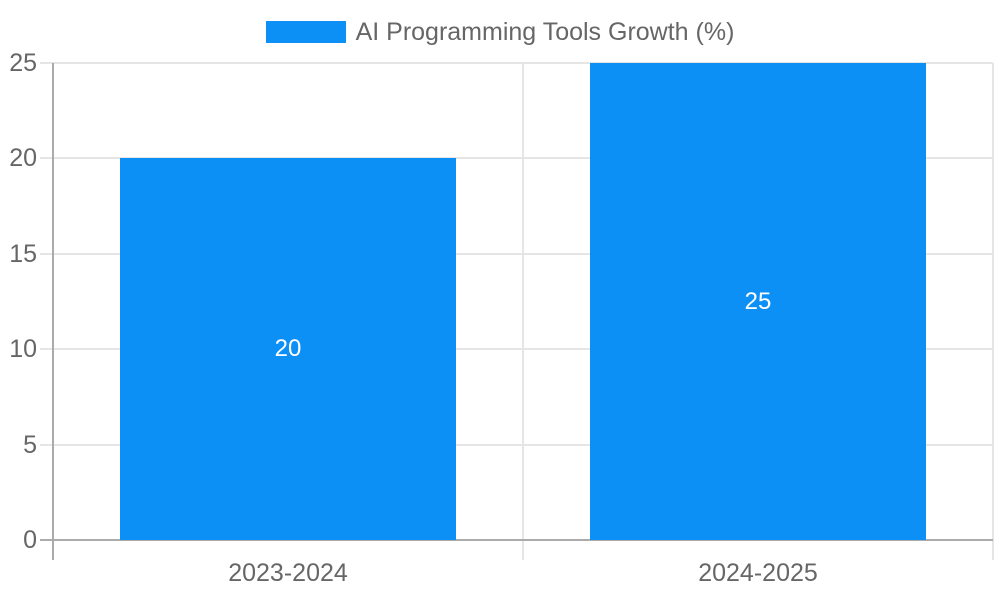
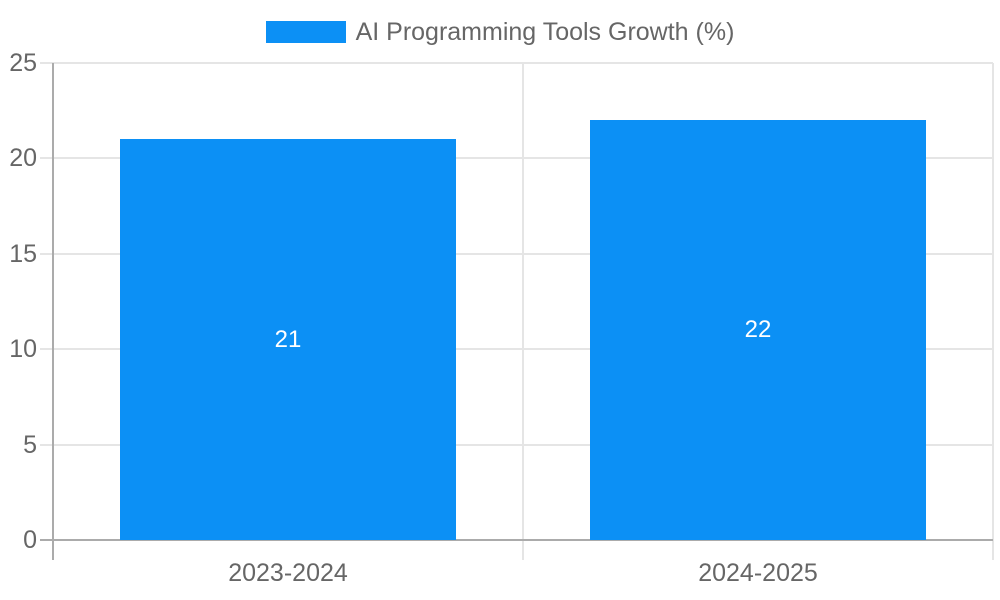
2023-2024: 20 -> 21
2024-2025: 25 -> 22
